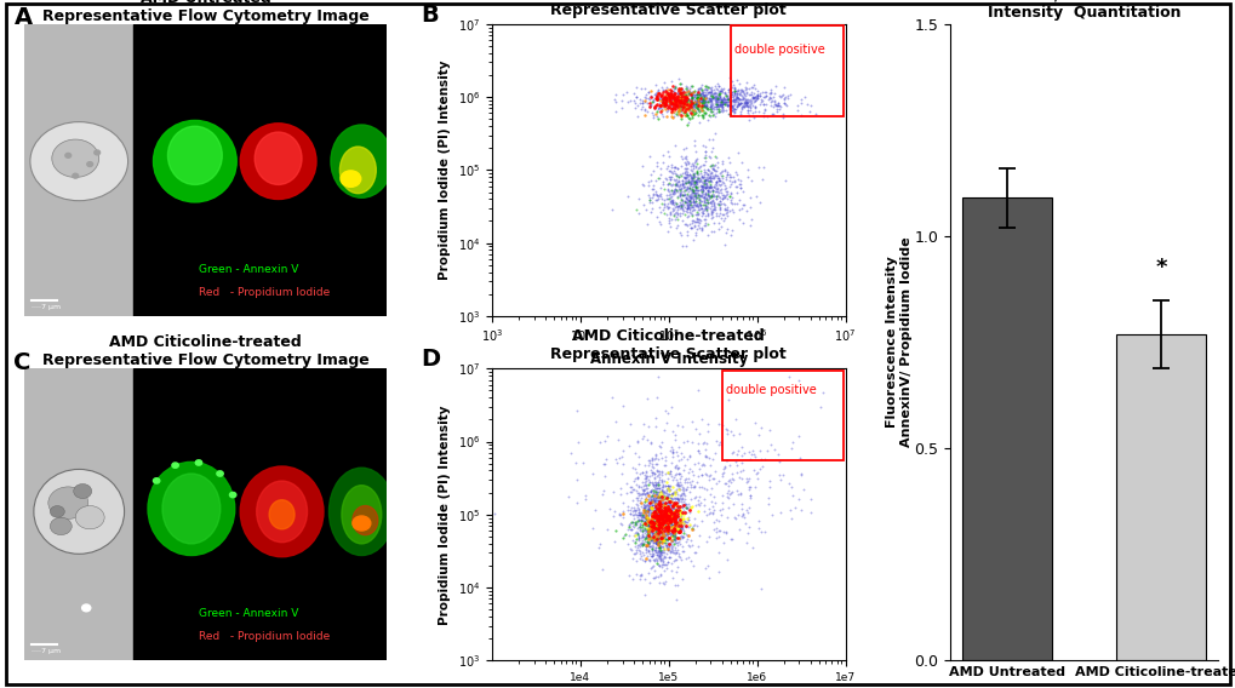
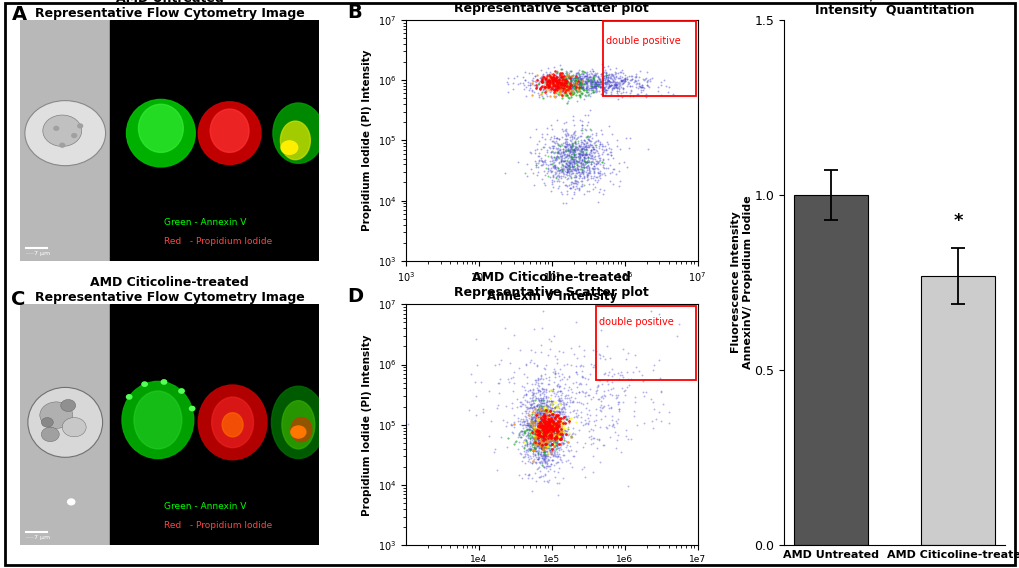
AMD Untreated: 1.09 -> 1.00
